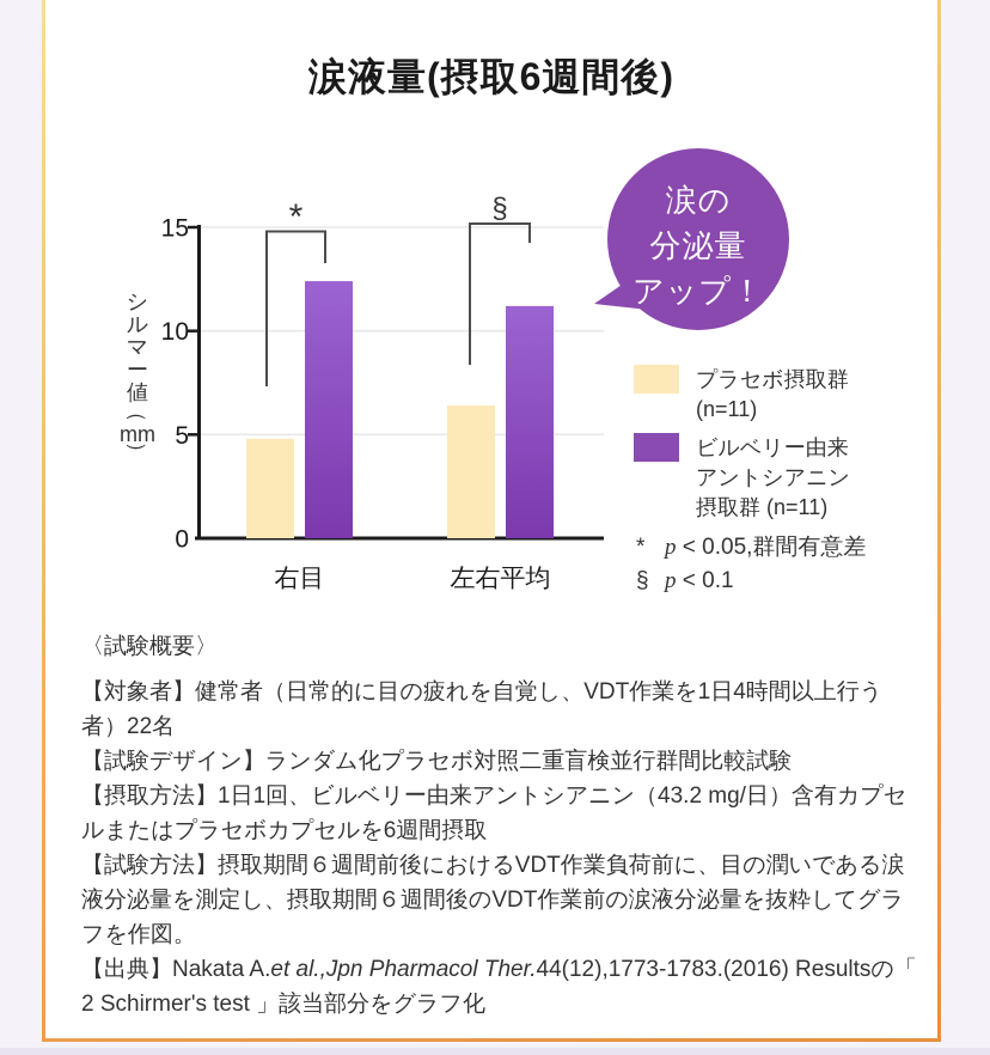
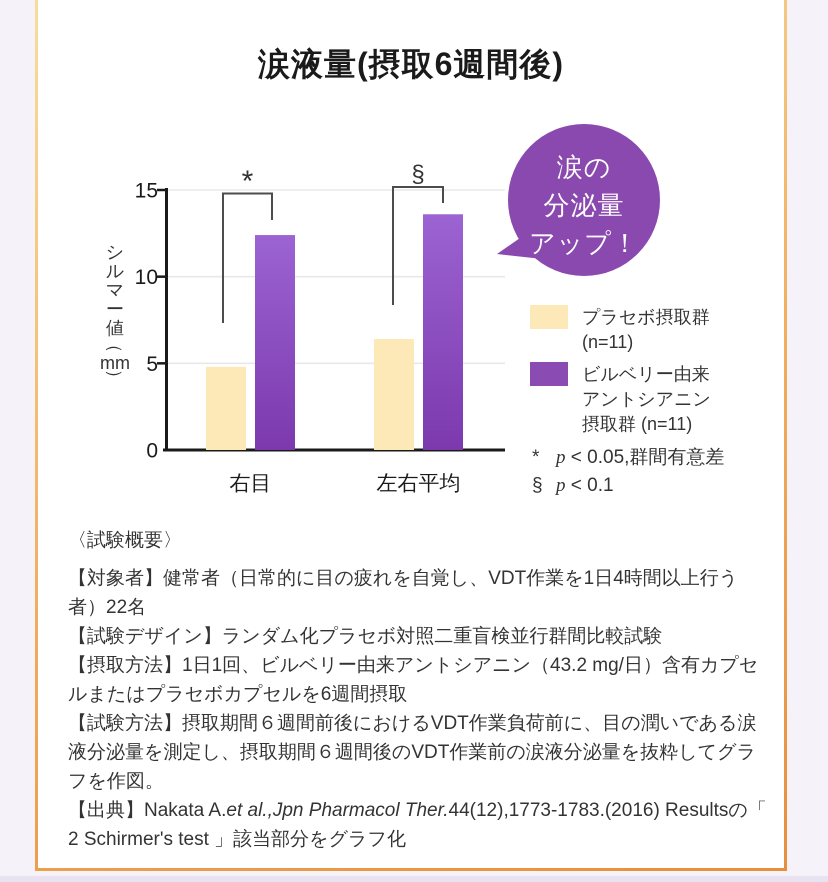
ビルベリー由来アントシアニン摂取群 (n=11)/左右平均: 11.2 -> 13.6
